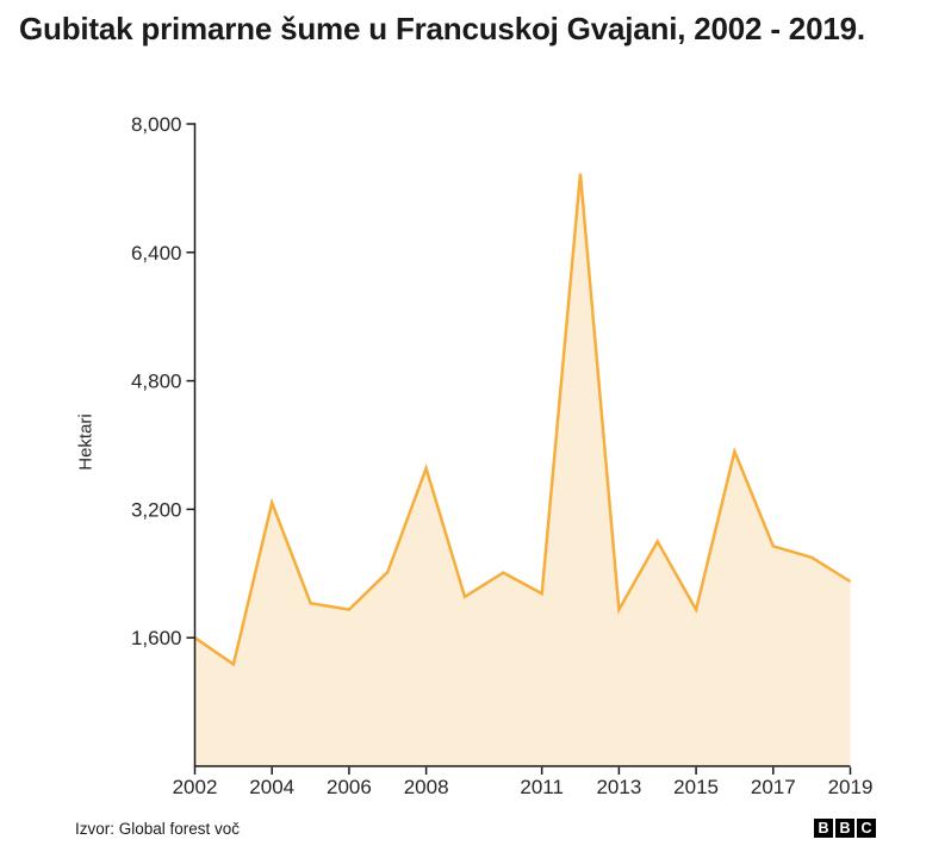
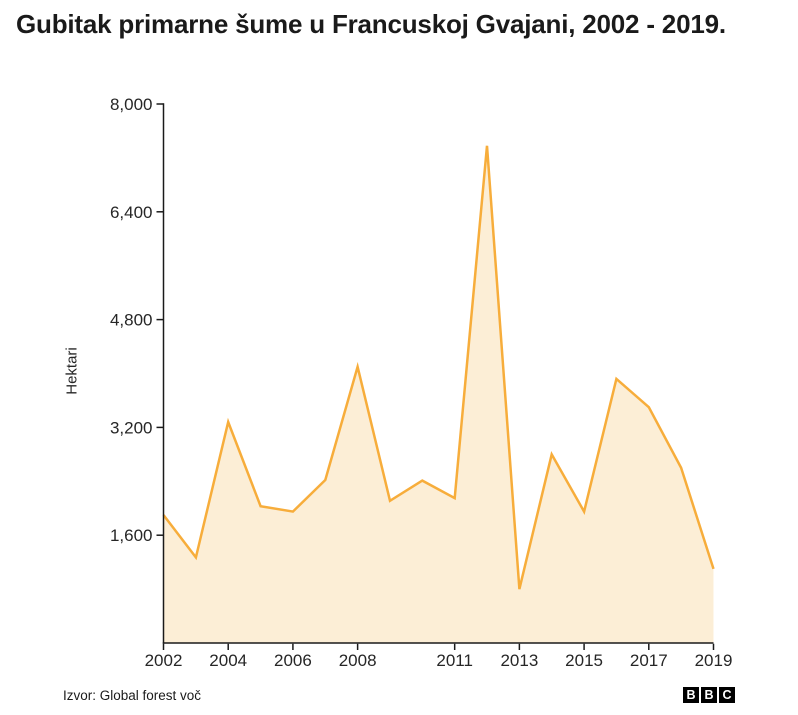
2002: 1600 -> 1900
2008: 3700 -> 4100
2013: 2000 -> 800
2017: 2700 -> 3500
2019: 2300 -> 1100
